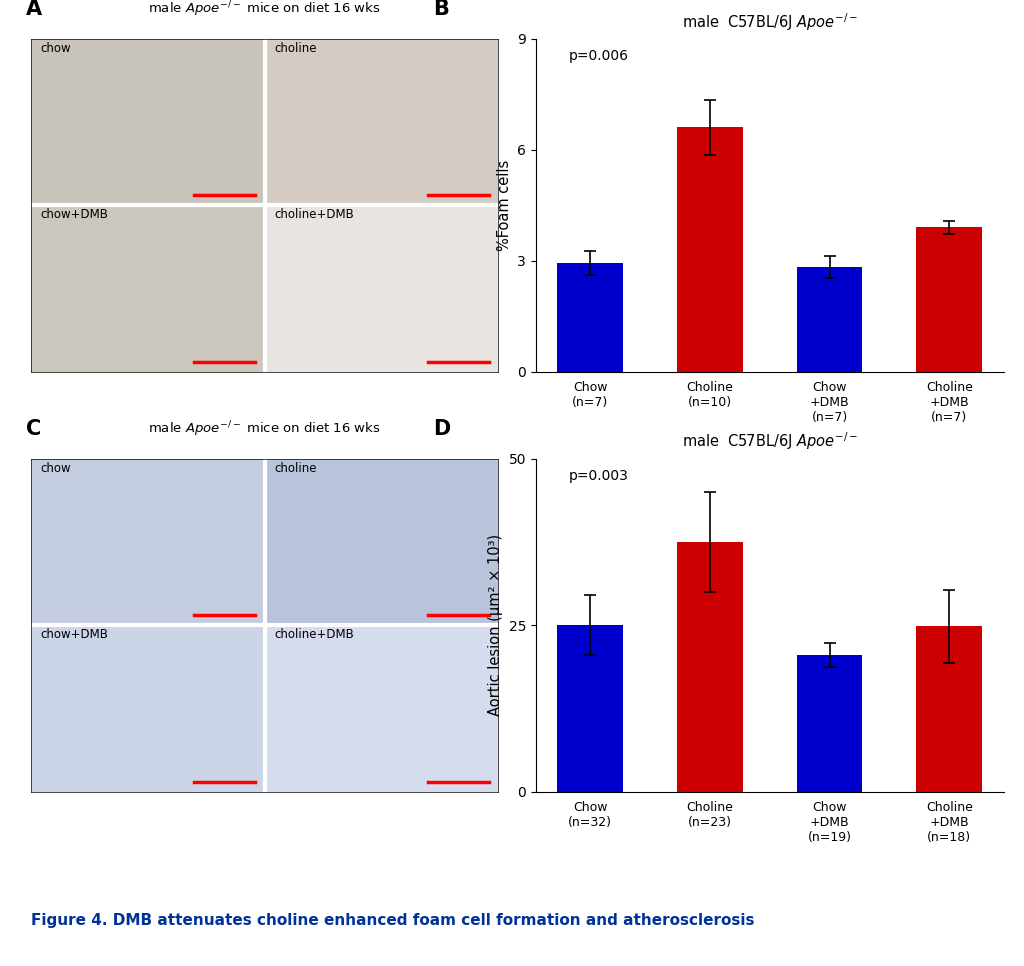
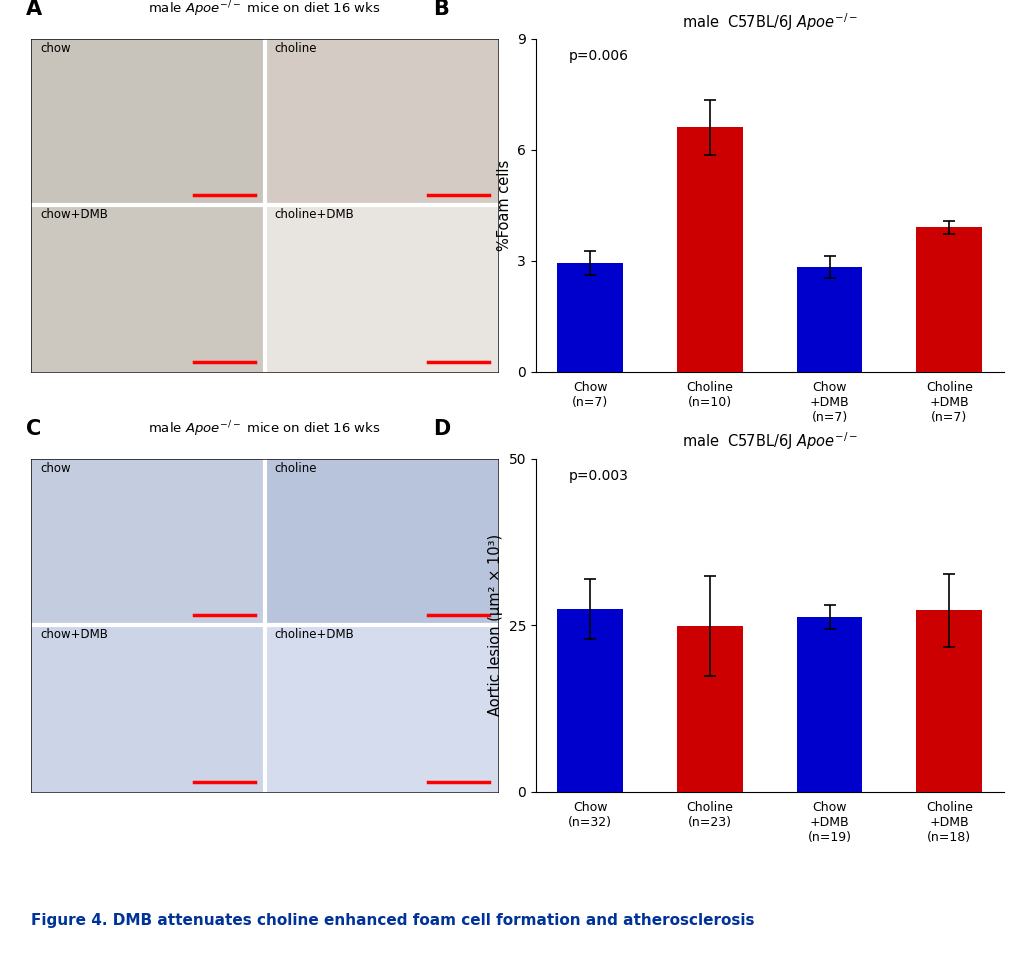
Chow (n=32): 25.0 -> 27.4
Choline (n=23): 37.5 -> 24.8
Chow +DMB (n=19): 20.5 -> 26.2
Choline +DMB (n=18): 24.8 -> 27.2
